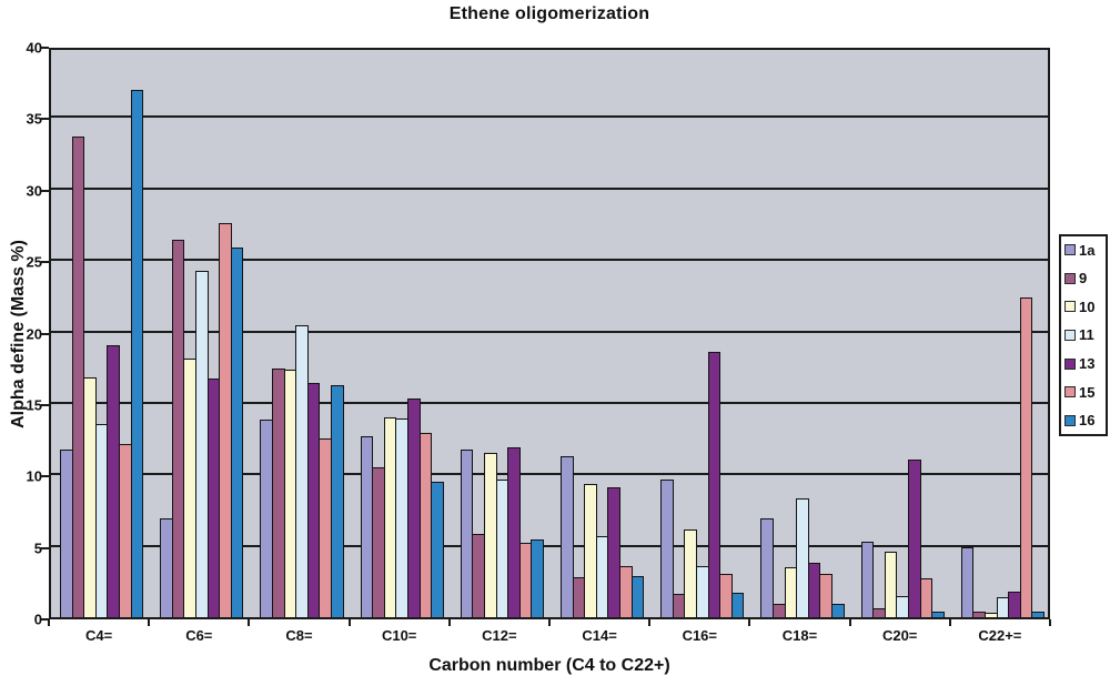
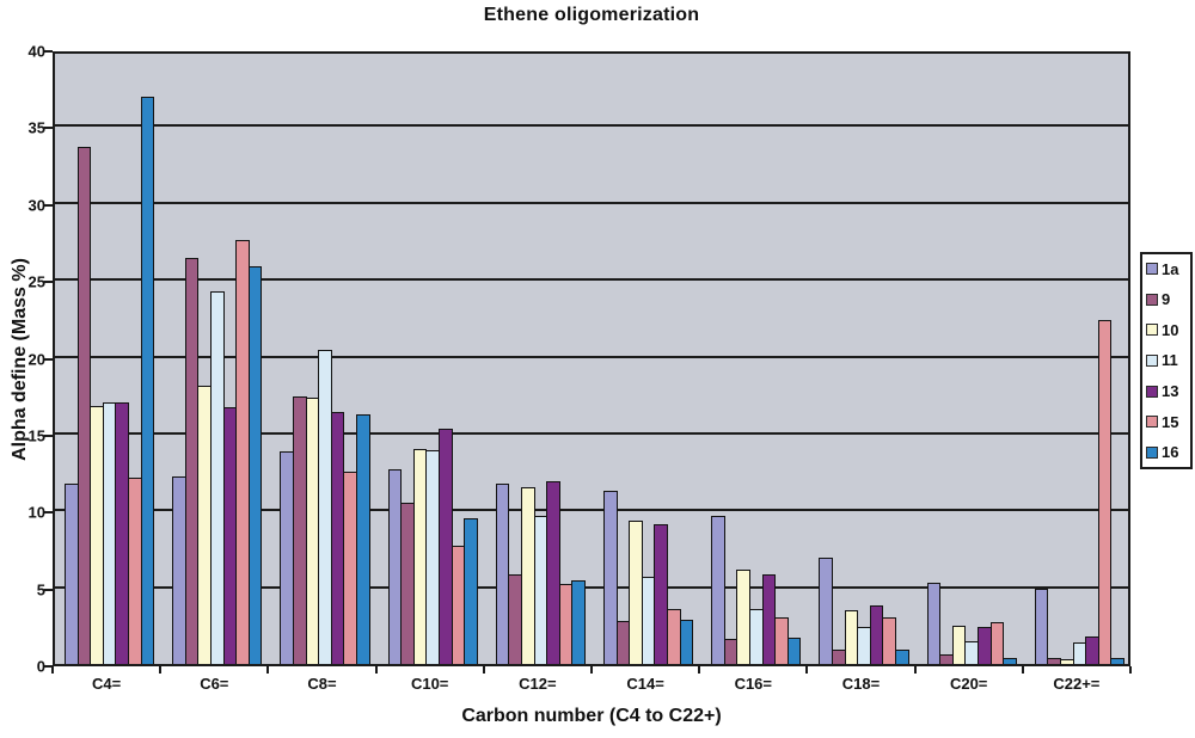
11/C4=: 13.5 -> 17.0
13/C4=: 19.0 -> 17.0
1a/C6=: 6.9 -> 12.2
15/C10=: 12.9 -> 7.7
13/C16=: 18.6 -> 5.8
11/C18=: 8.3 -> 2.4
10/C20=: 4.6 -> 2.5
13/C20=: 11.0 -> 2.4
